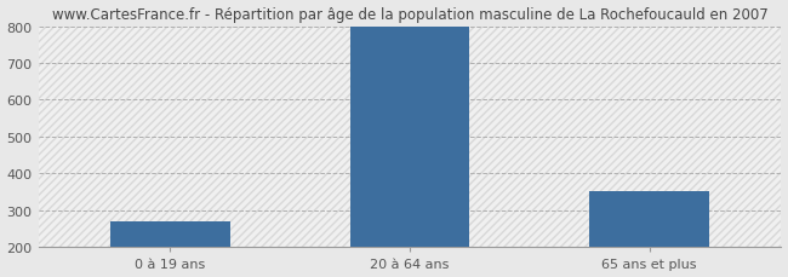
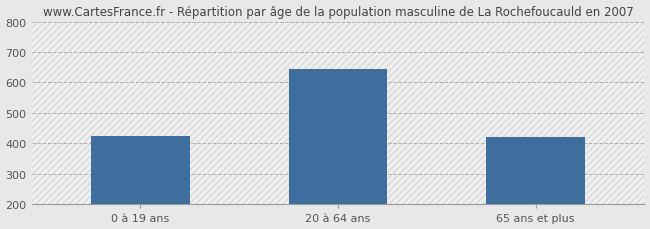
0 à 19 ans: 270 -> 425
20 à 64 ans: 800 -> 645
65 ans et plus: 352 -> 420
